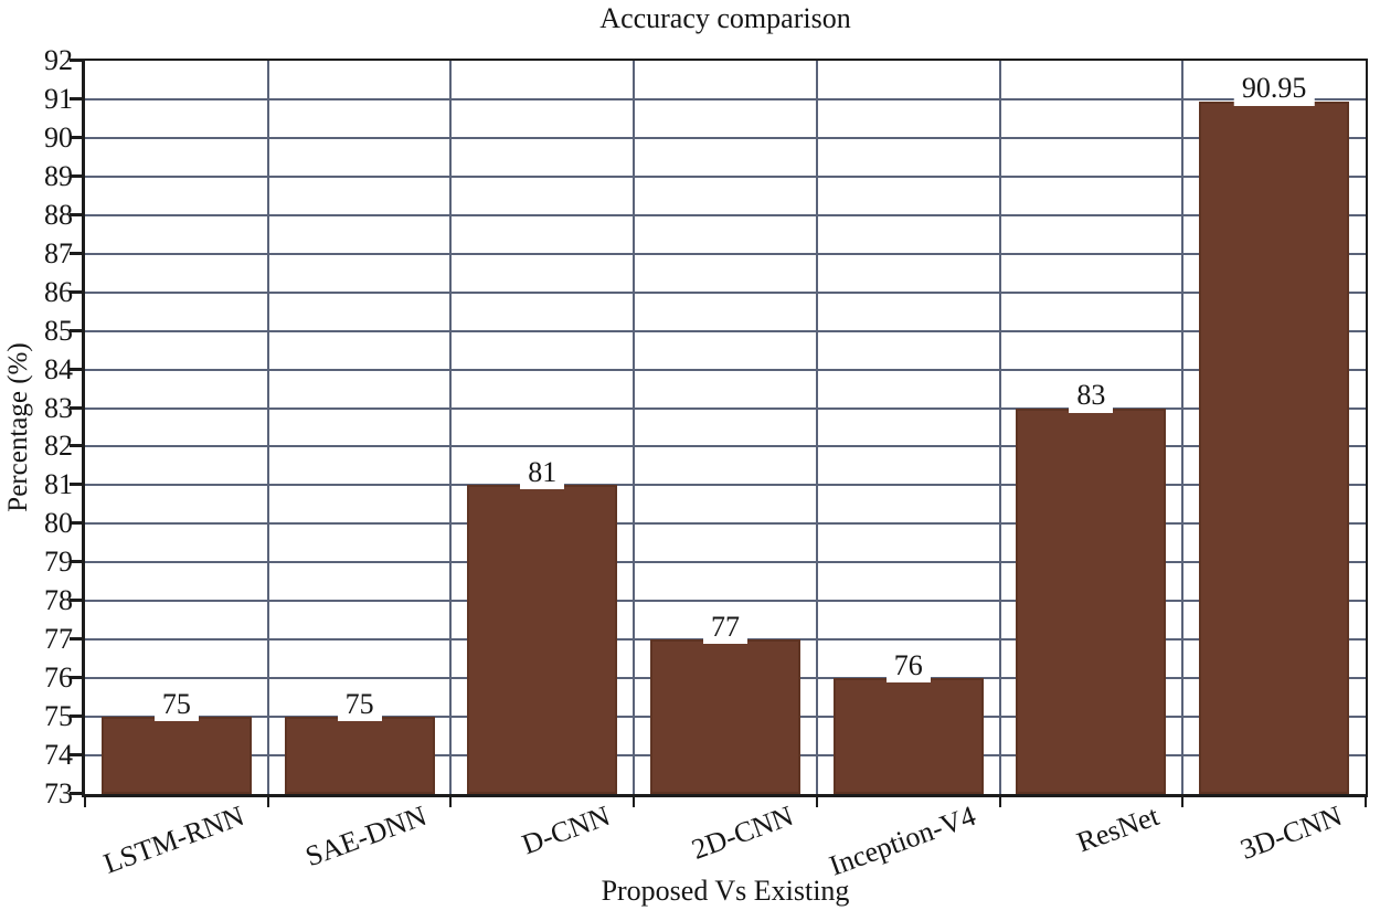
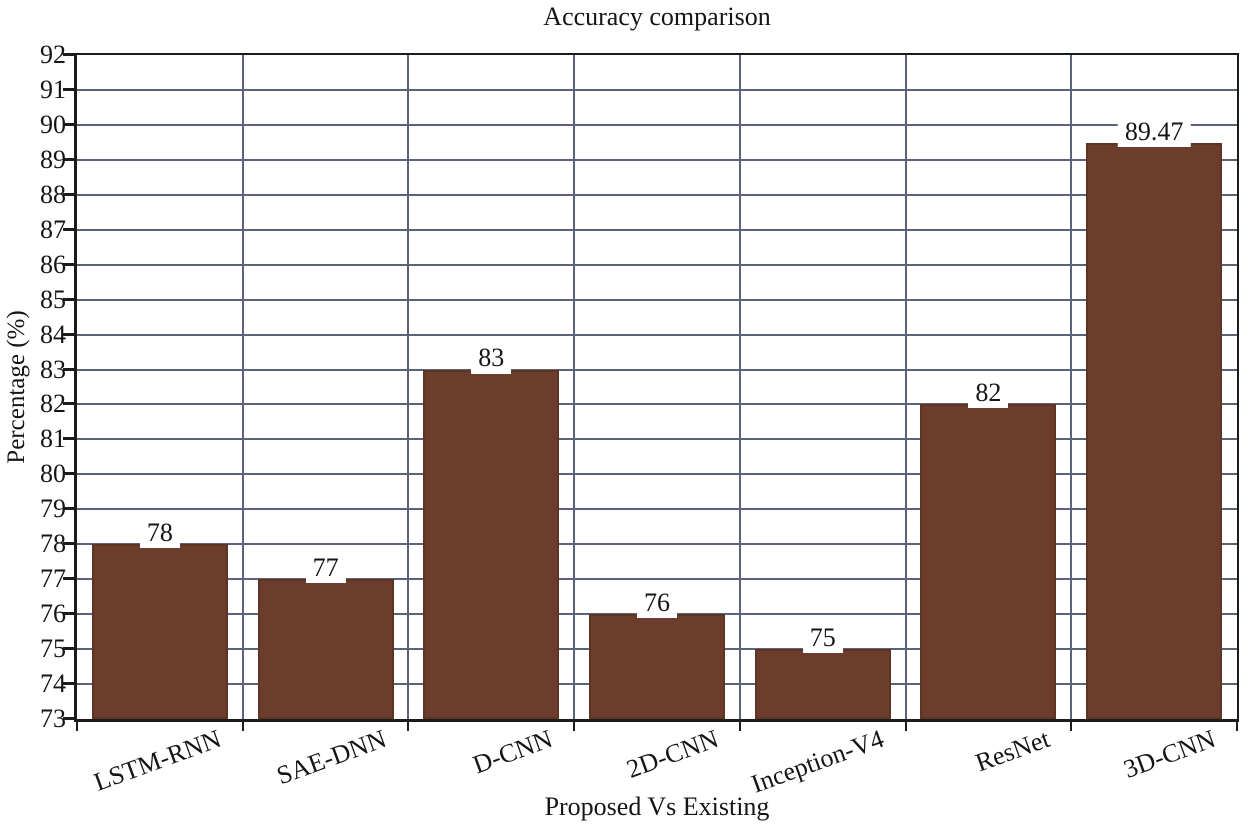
LSTM-RNN: 75 -> 78
SAE-DNN: 75 -> 77
D-CNN: 81 -> 83
2D-CNN: 77 -> 76
Inception-V4: 76 -> 75
ResNet: 83 -> 82
3D-CNN: 90.95 -> 89.47
